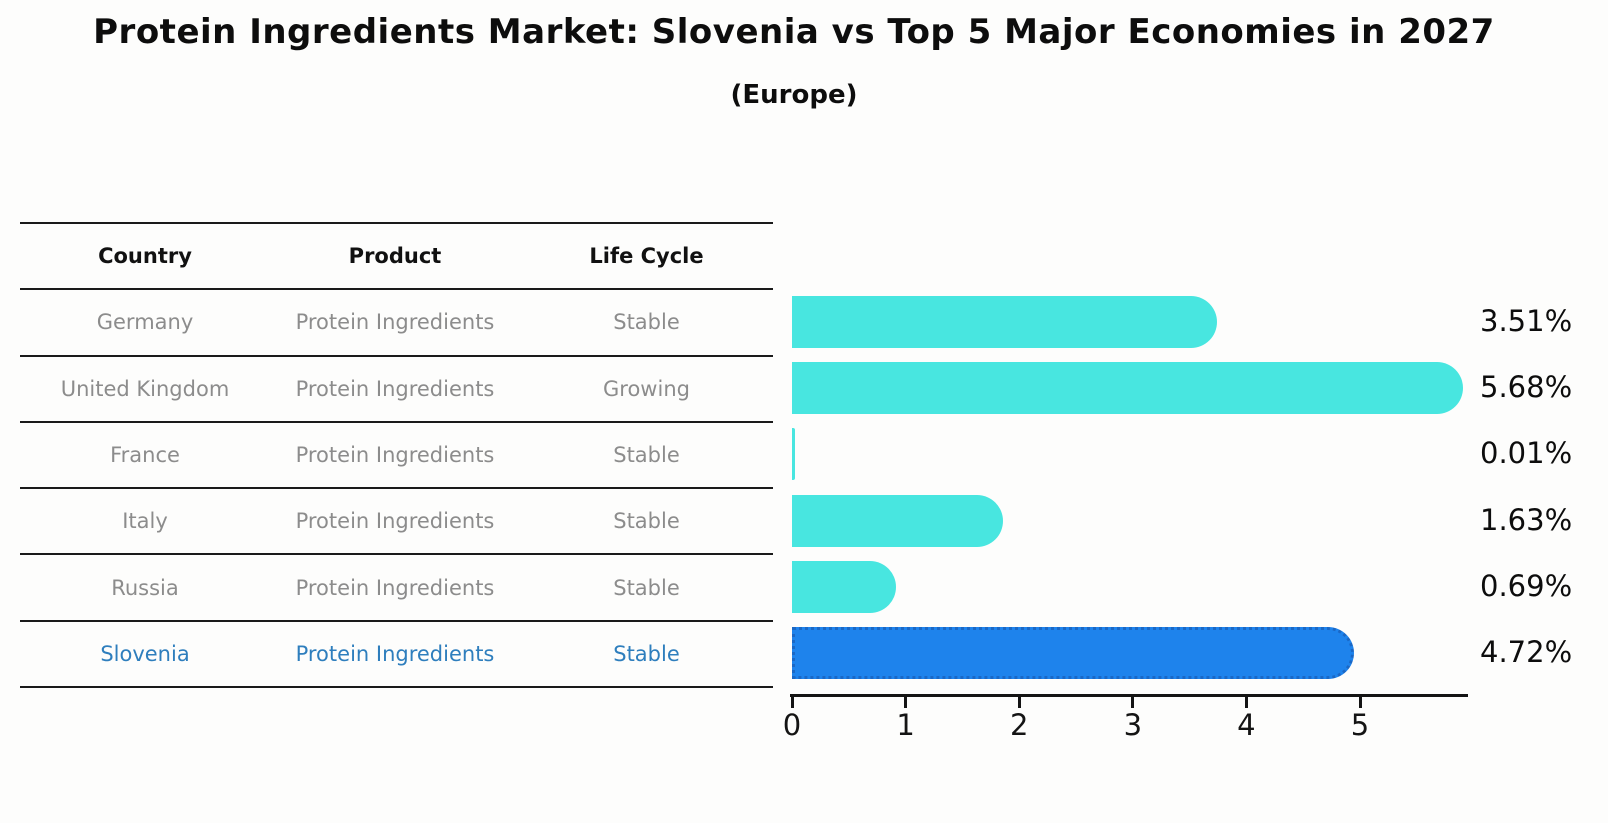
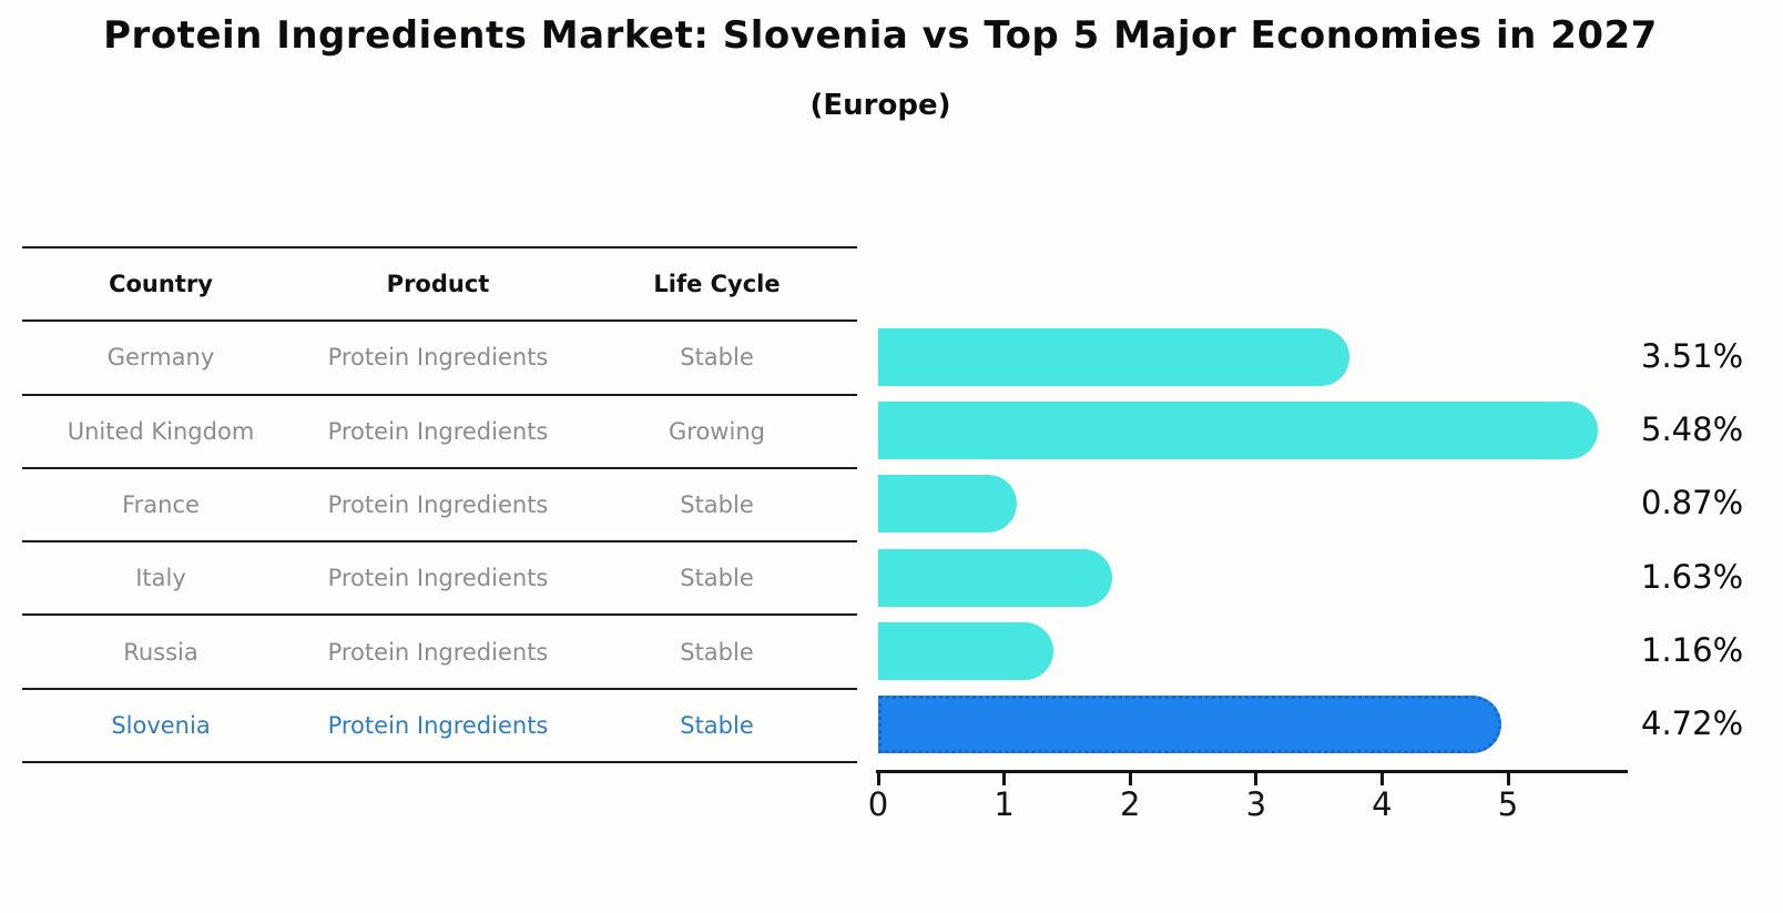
United Kingdom: 5.68% -> 5.48%
France: 0.01% -> 0.87%
Russia: 0.69% -> 1.16%
